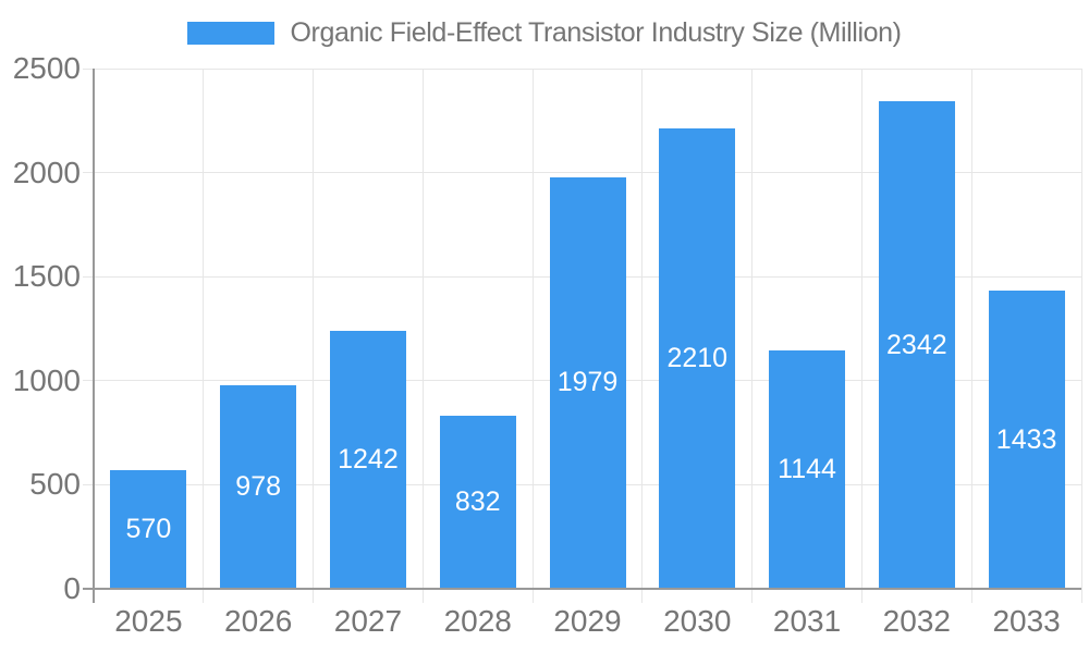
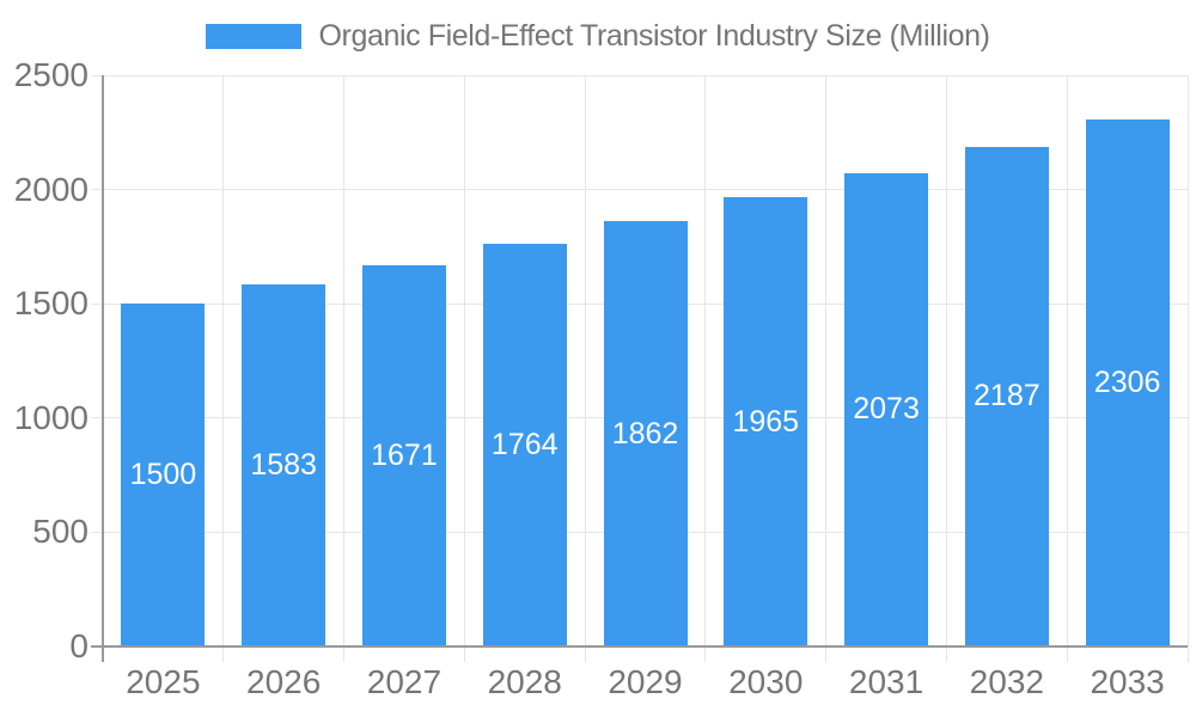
2025: 570 -> 1500
2026: 978 -> 1583
2027: 1242 -> 1671
2028: 832 -> 1764
2029: 1979 -> 1862
2030: 2210 -> 1965
2031: 1144 -> 2073
2032: 2342 -> 2187
2033: 1433 -> 2306
